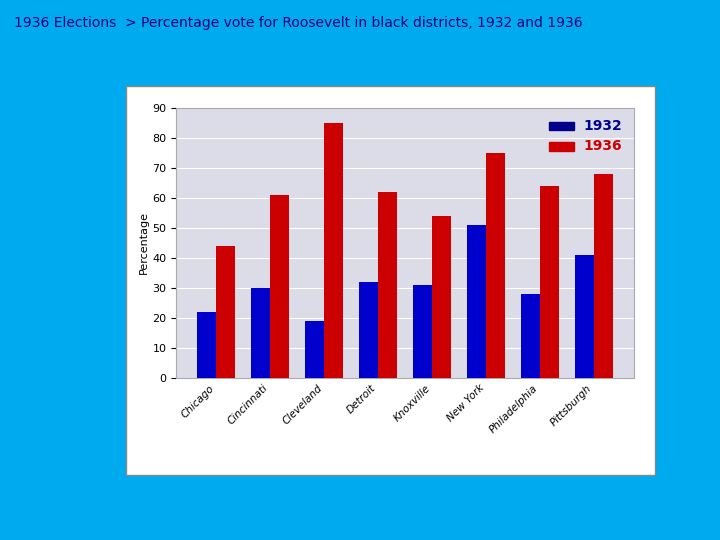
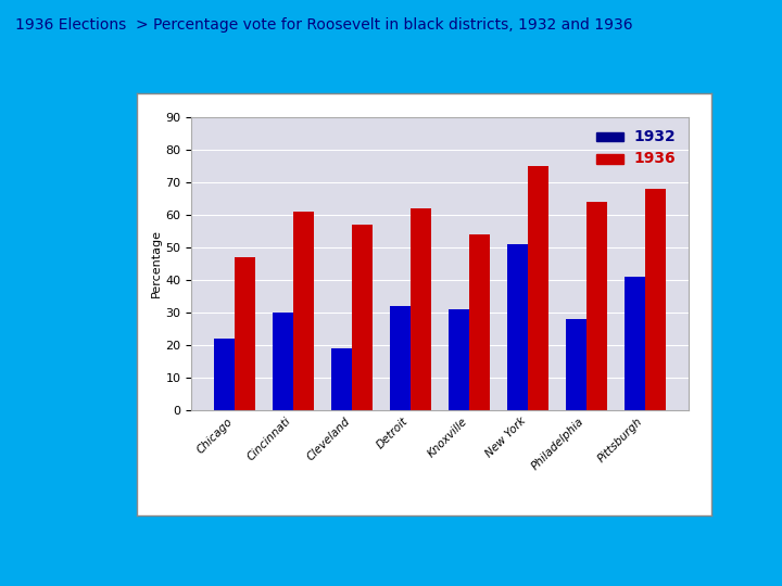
1936/Chicago: 44 -> 47
1936/Cleveland: 85 -> 57
